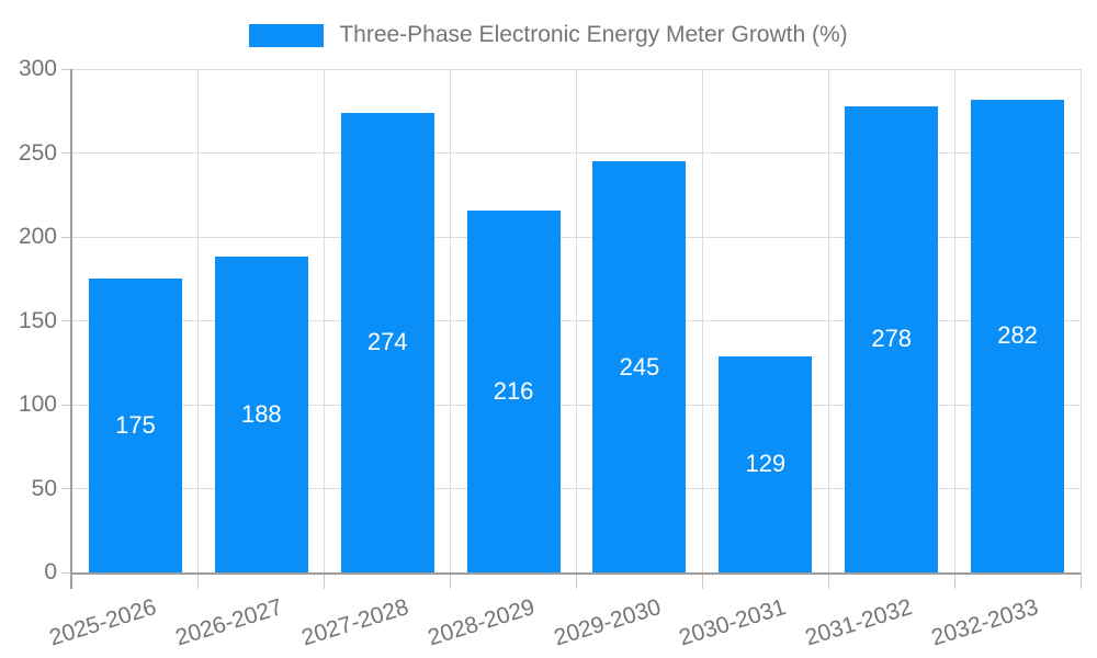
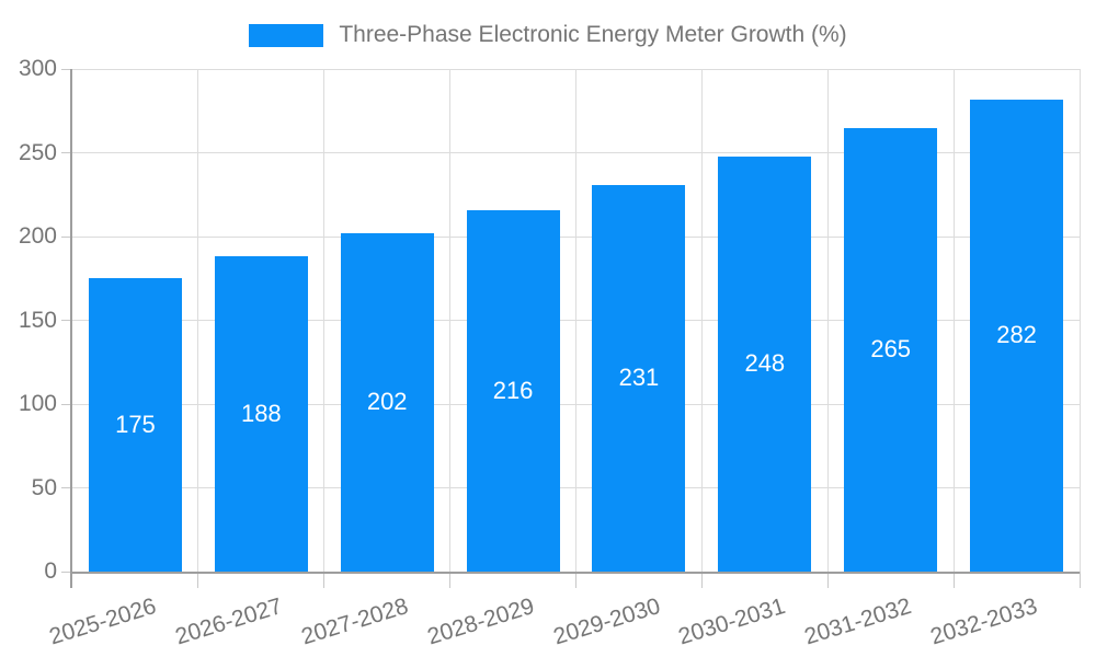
2027-2028: 274 -> 202
2029-2030: 245 -> 231
2030-2031: 129 -> 248
2031-2032: 278 -> 265
